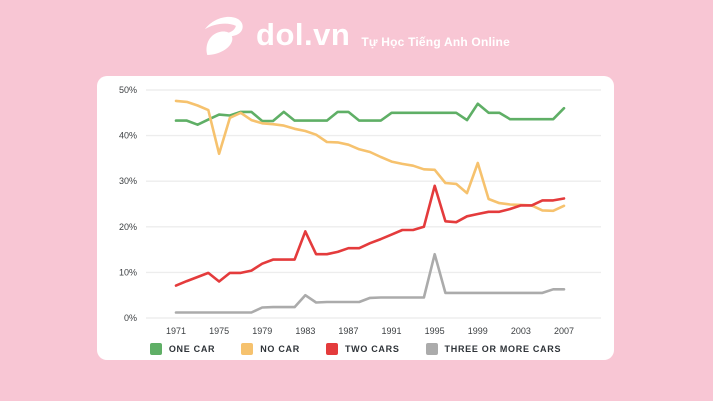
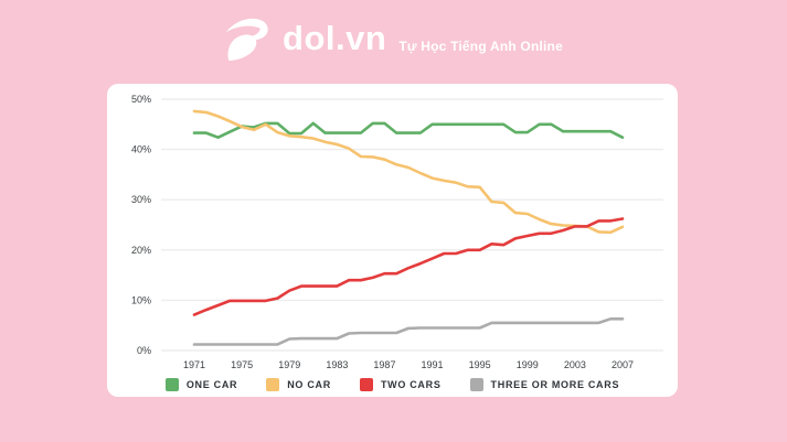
NO CAR/1975: 36% -> 44%
TWO CARS/1975: 8% -> 10%
TWO CARS/1983: 19% -> 13%
THREE OR MORE CARS/1983: 5% -> 2%
TWO CARS/1995: 29% -> 20%
THREE OR MORE CARS/1995: 14% -> 4%
ONE CAR/1999: 47% -> 43%
NO CAR/1999: 34% -> 27%
ONE CAR/2007: 46% -> 42%
